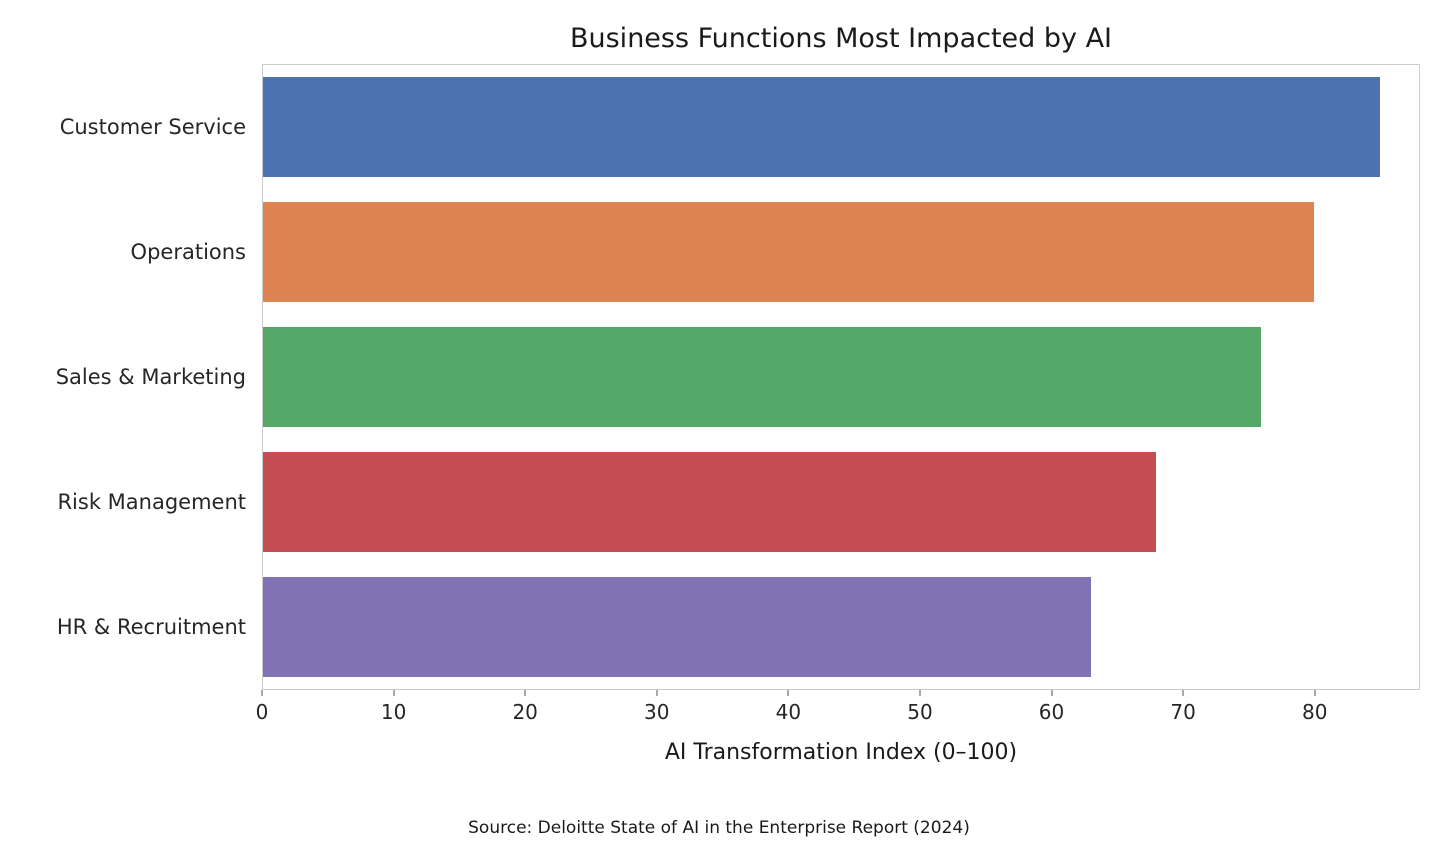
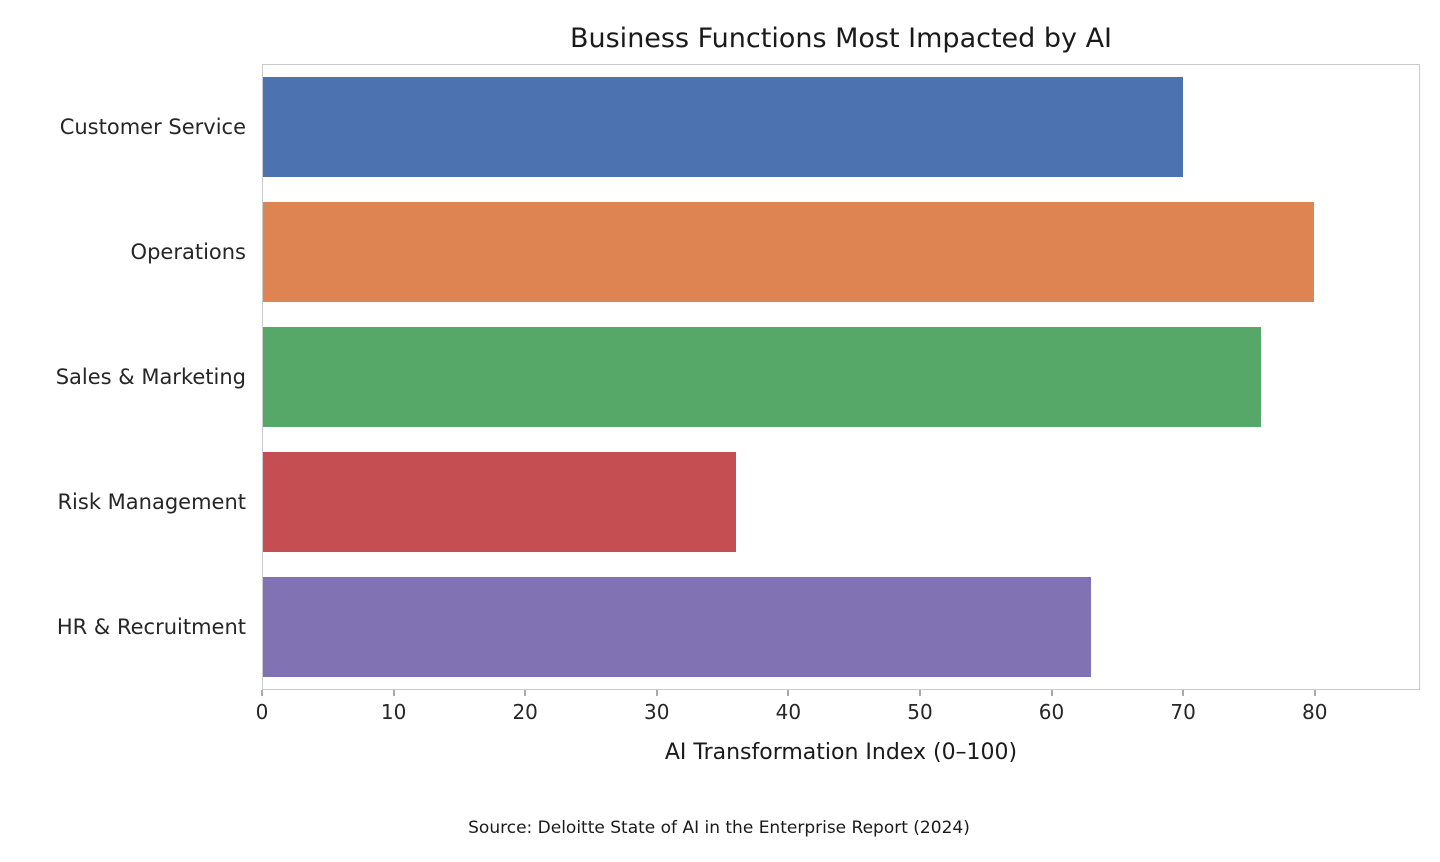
Customer Service: 85 -> 70
Risk Management: 68 -> 36
